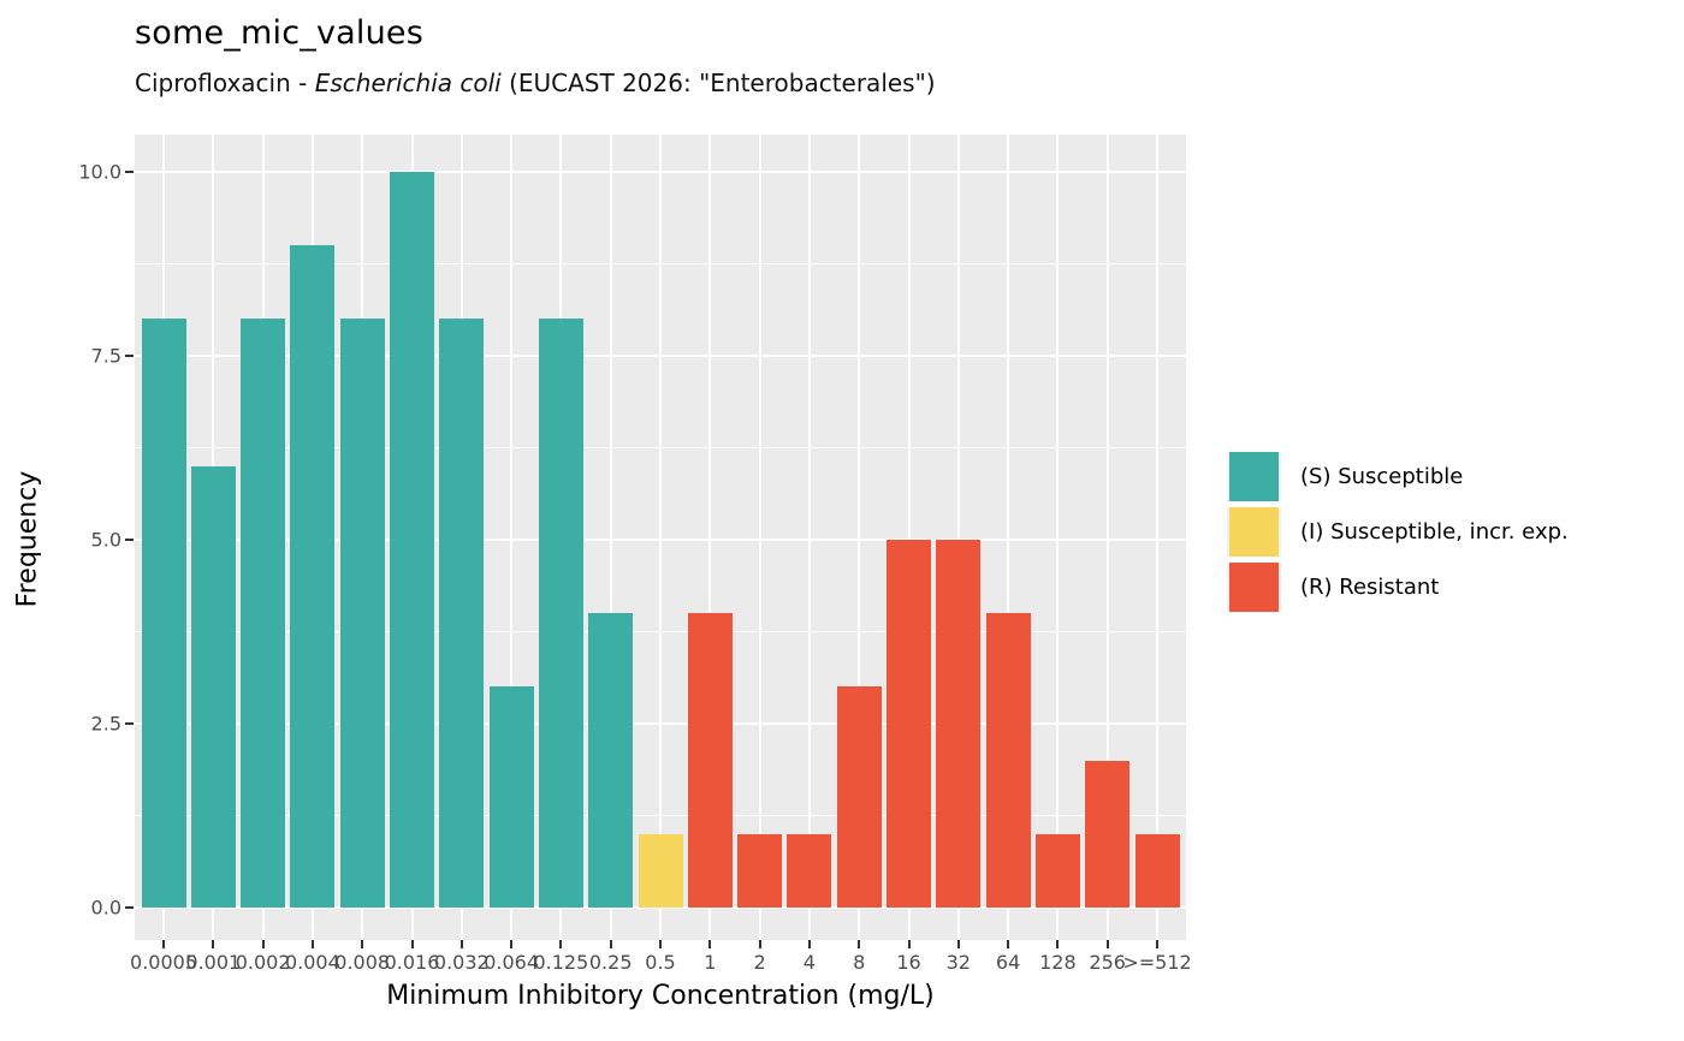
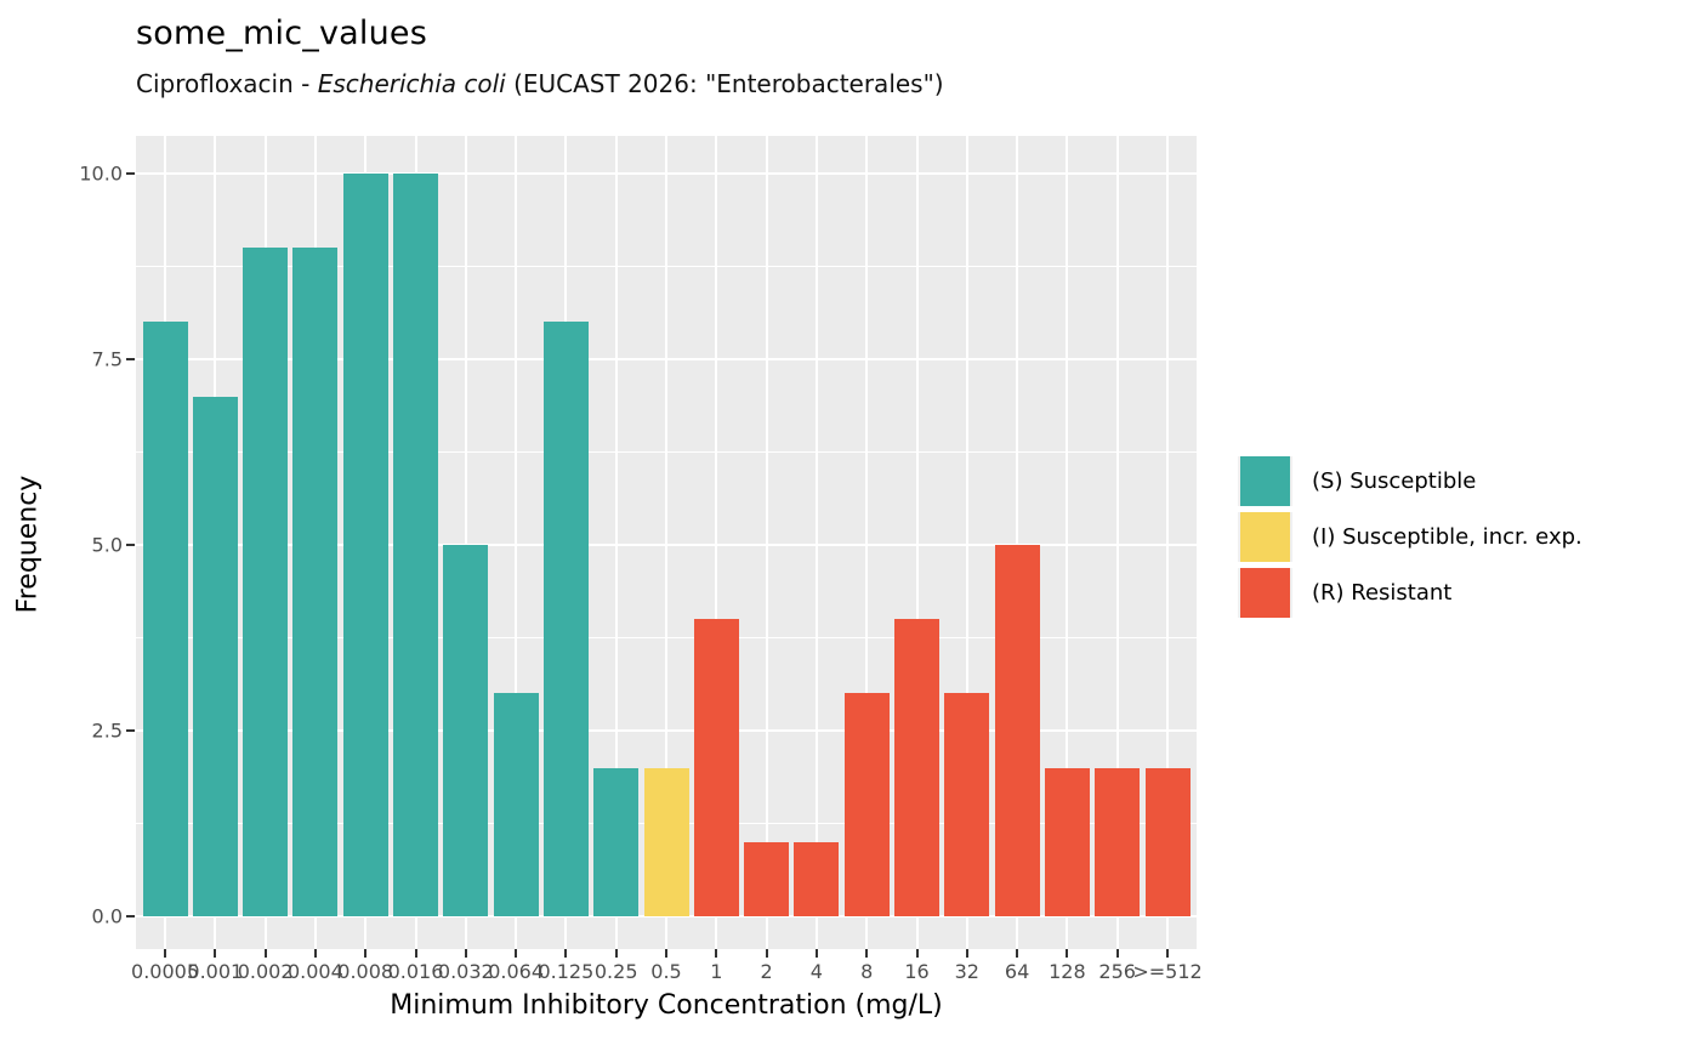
0.001: 6 -> 7
0.002: 8 -> 9
0.008: 8 -> 10
0.032: 8 -> 5
0.25: 4 -> 2
0.5: 1 -> 2
16: 5 -> 4
32: 5 -> 3
64: 4 -> 5
128: 1 -> 2
>=512: 1 -> 2
